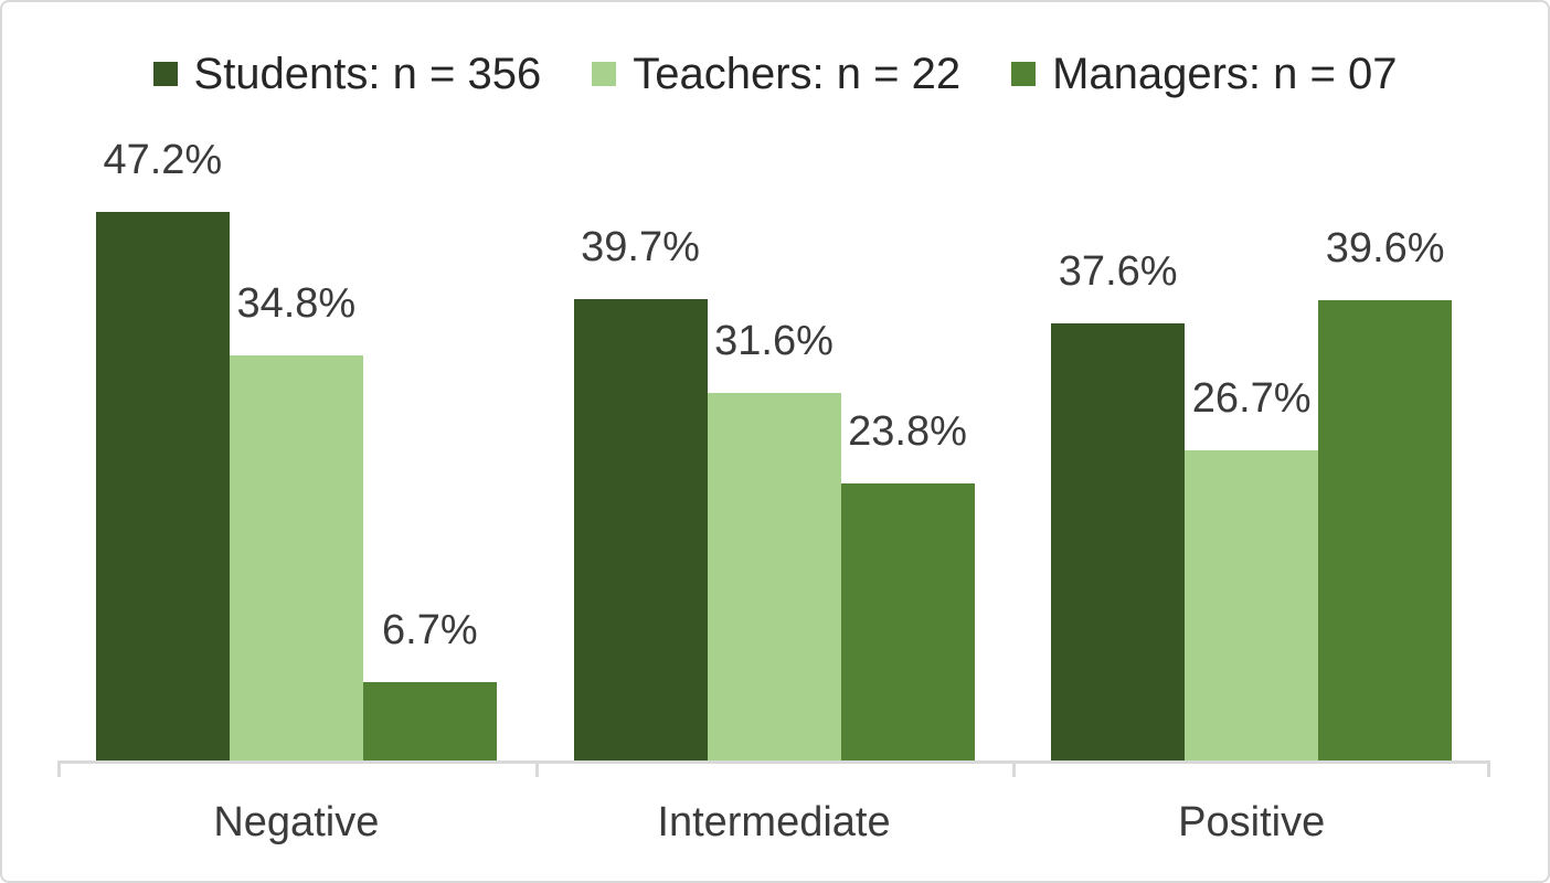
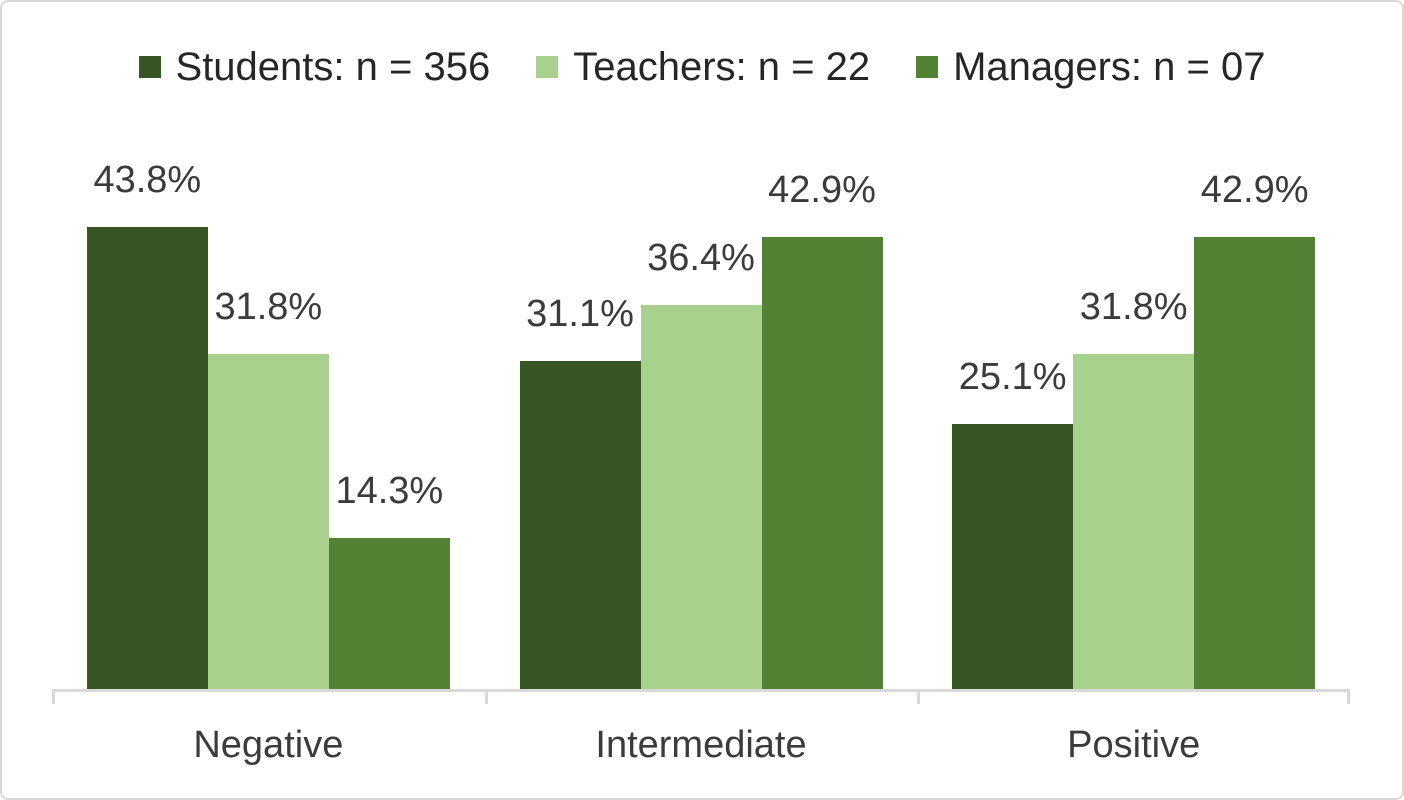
Students: n = 356/Negative: 47.2% -> 43.8%
Teachers: n = 22/Negative: 34.8% -> 31.8%
Managers: n = 07/Negative: 6.7% -> 14.3%
Students: n = 356/Intermediate: 39.7% -> 31.1%
Teachers: n = 22/Intermediate: 31.6% -> 36.4%
Managers: n = 07/Intermediate: 23.8% -> 42.9%
Students: n = 356/Positive: 37.6% -> 25.1%
Teachers: n = 22/Positive: 26.7% -> 31.8%
Managers: n = 07/Positive: 39.6% -> 42.9%
